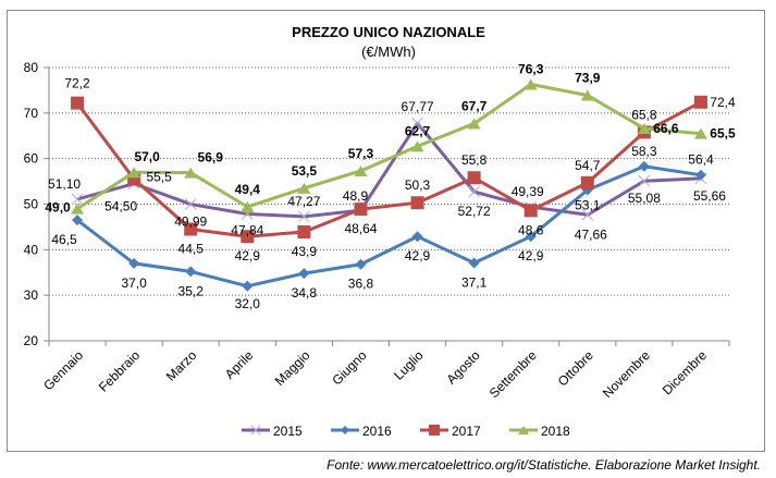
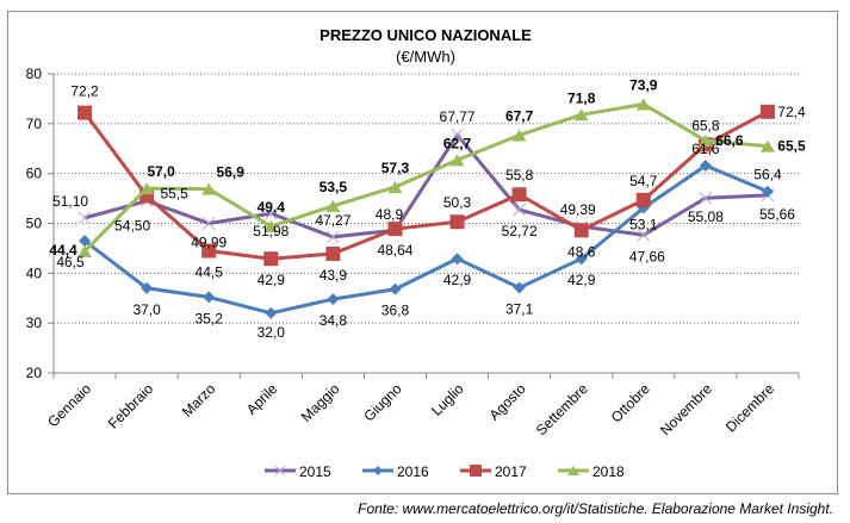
2018/Gennaio: 49,0 -> 44,4
2015/Aprile: 47,84 -> 51,98
2018/Settembre: 76,3 -> 71,8
2016/Novembre: 58,3 -> 61,6
